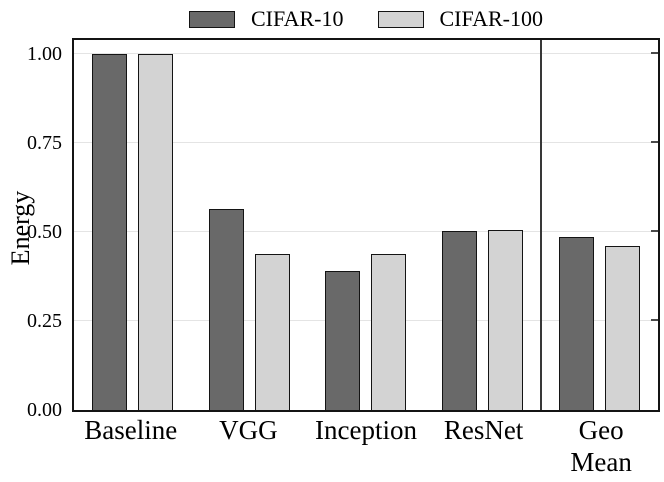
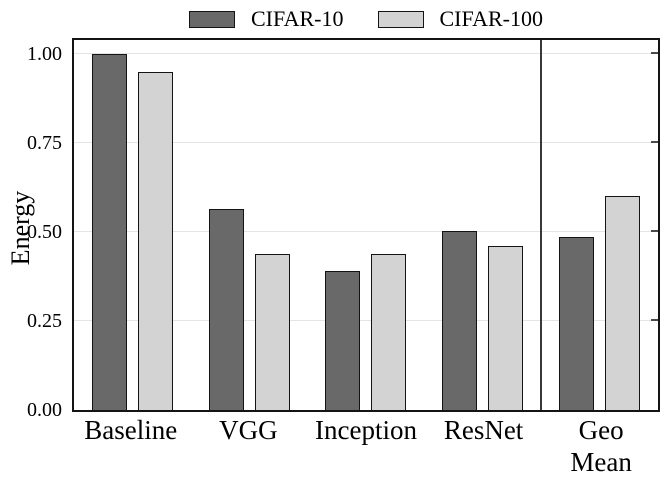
CIFAR-100/Baseline: 1.00 -> 0.95
CIFAR-100/ResNet: 0.51 -> 0.46
CIFAR-100/Geo Mean: 0.46 -> 0.60
